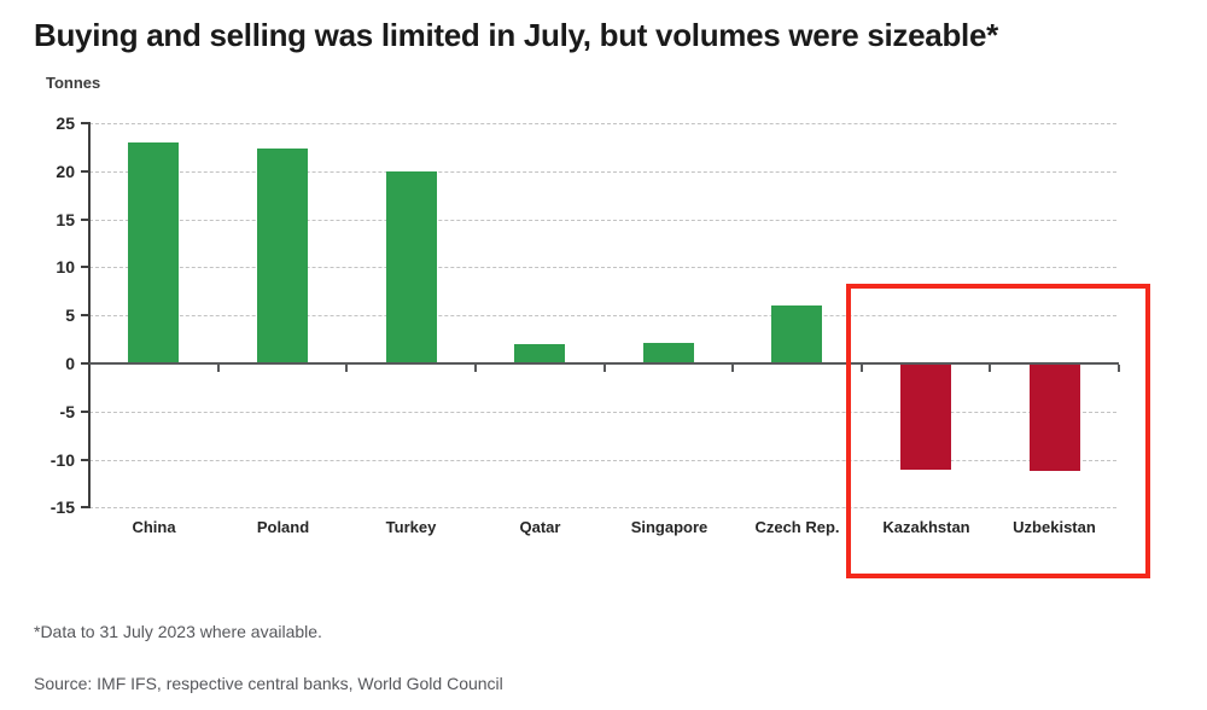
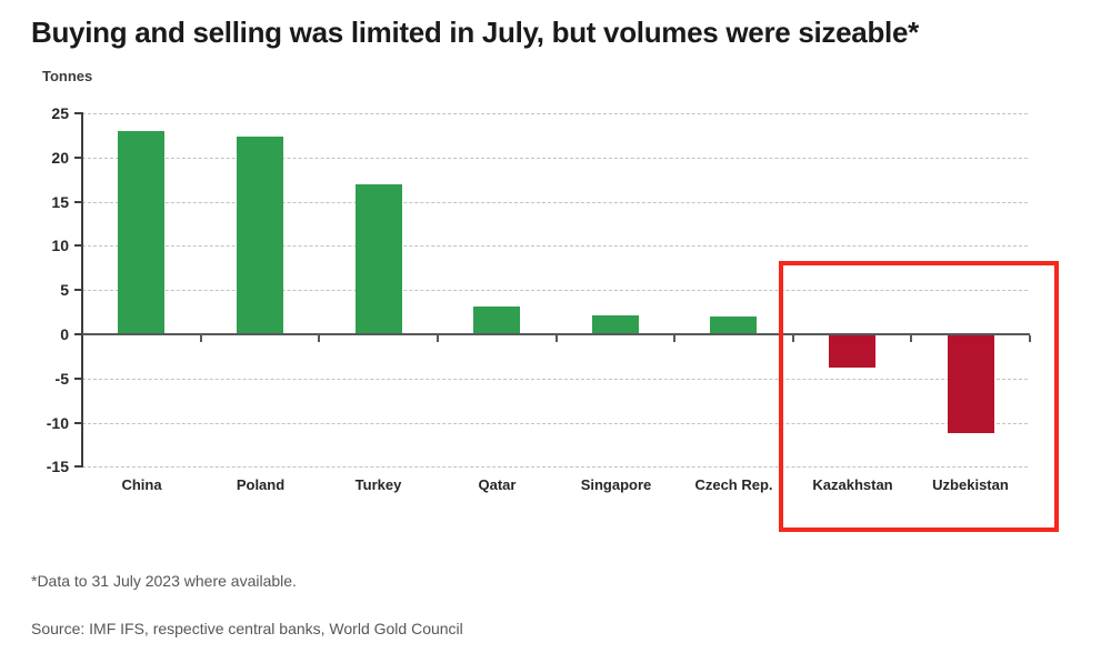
Turkey: 20 -> 17
Qatar: 2 -> 3
Czech Rep.: 6 -> 2
Kazakhstan: -11 -> -4
